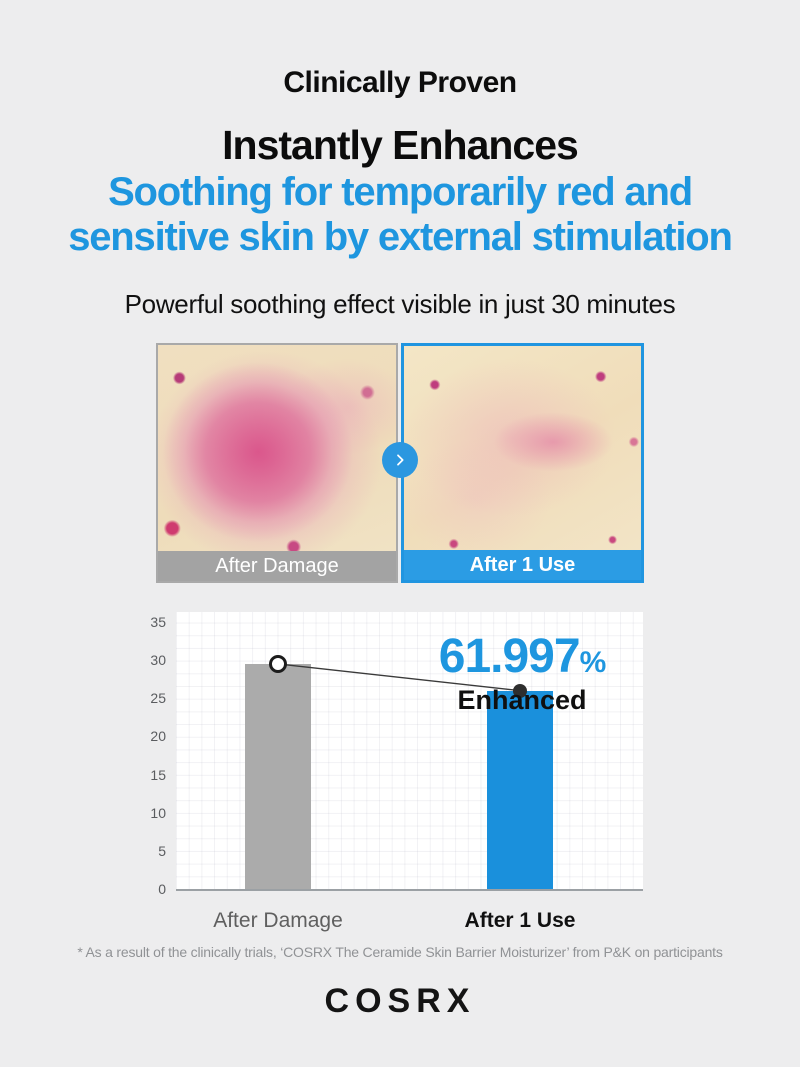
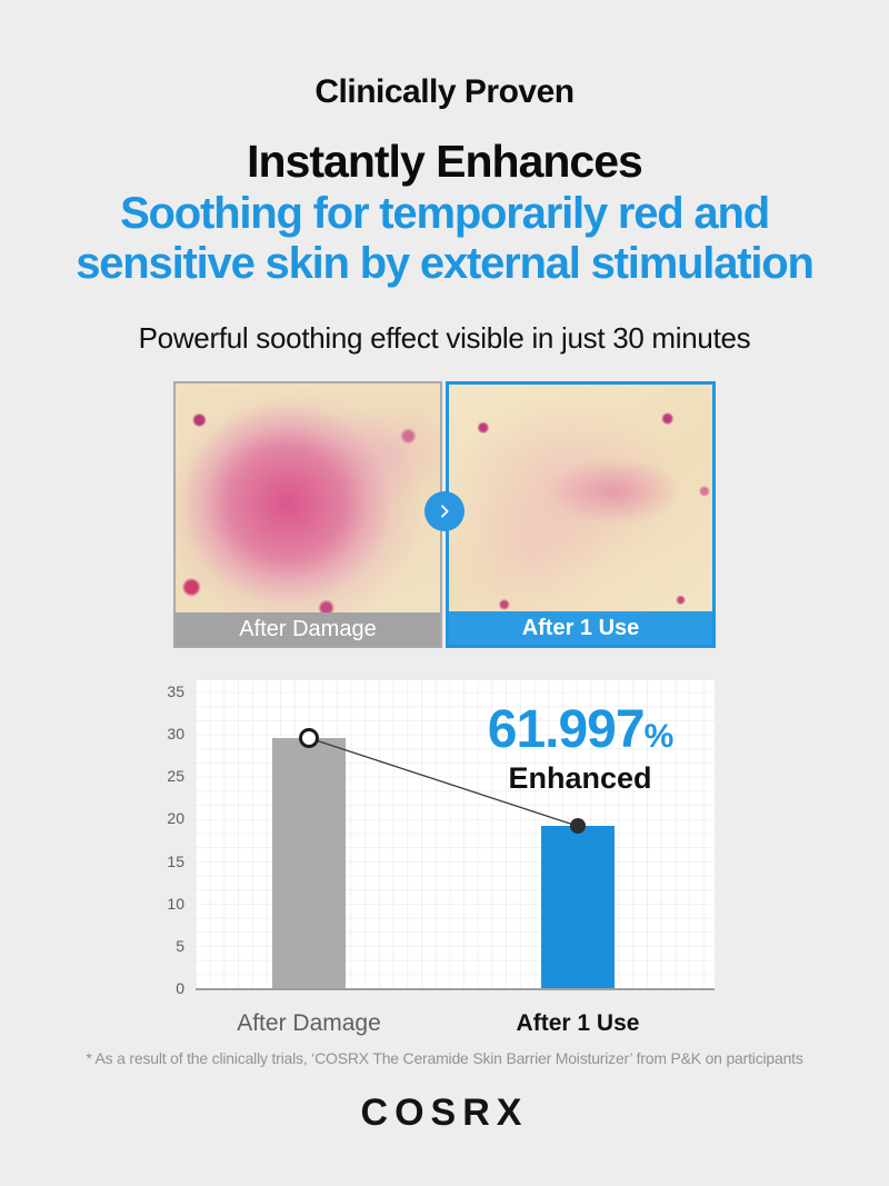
After 1 Use: 26 -> 19
